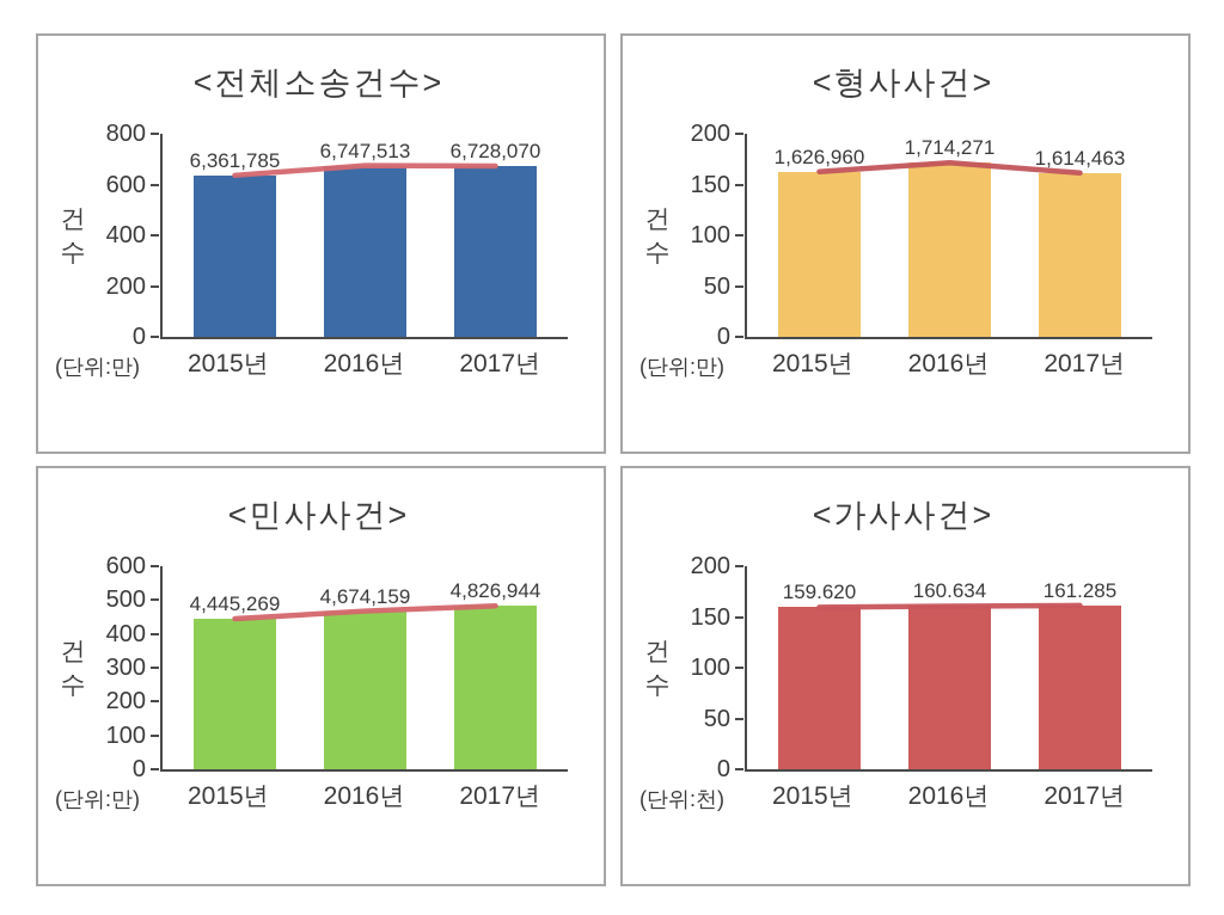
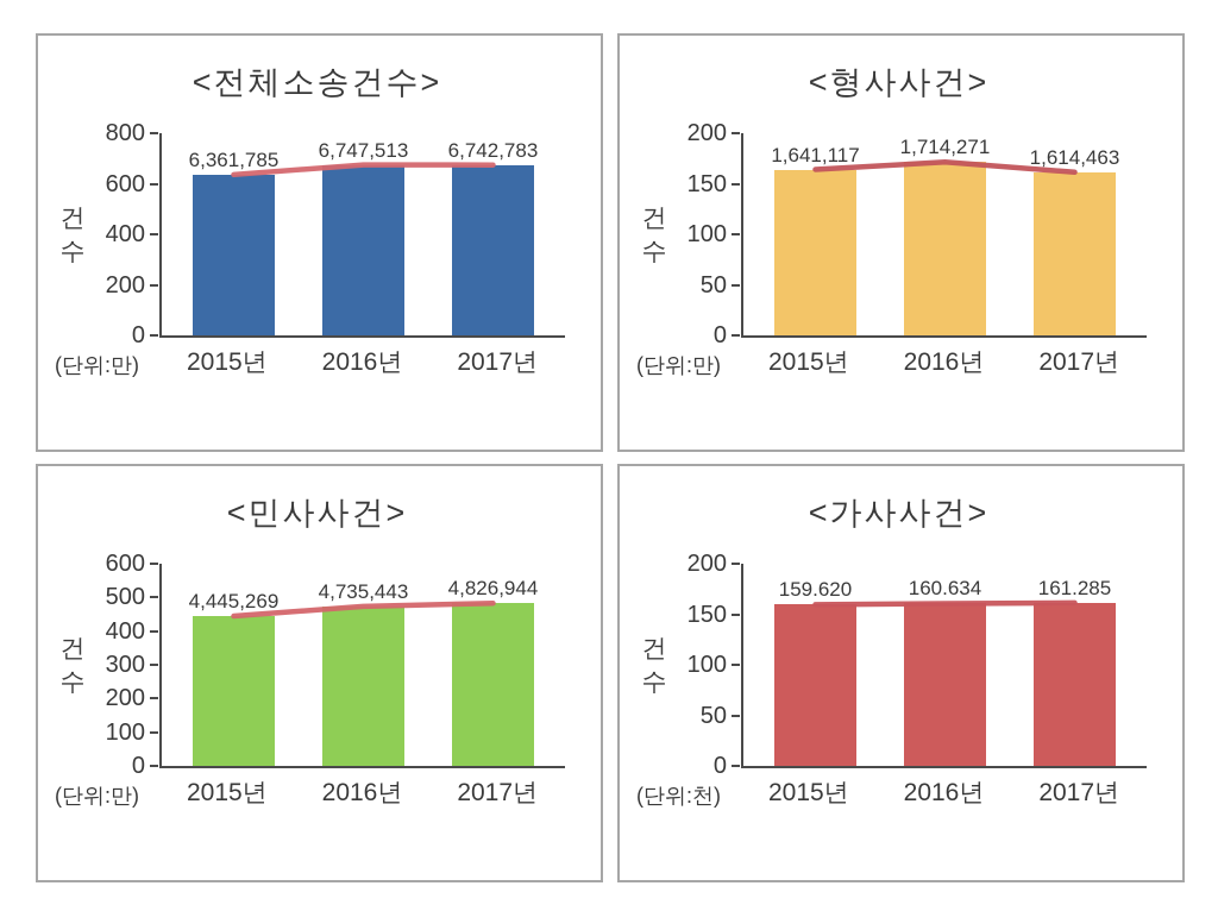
<전체소송건수>/2017년: 6,728,070 -> 6,742,783
<형사사건>/2015년: 1,626,960 -> 1,641,117
<민사사건>/2016년: 4,674,159 -> 4,735,443
